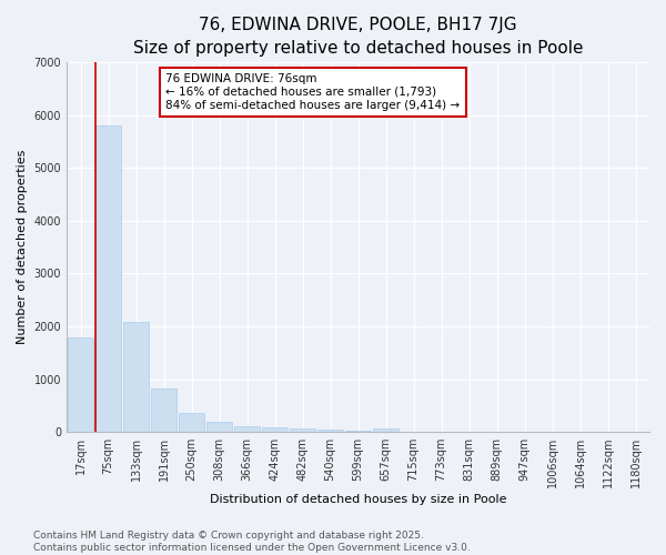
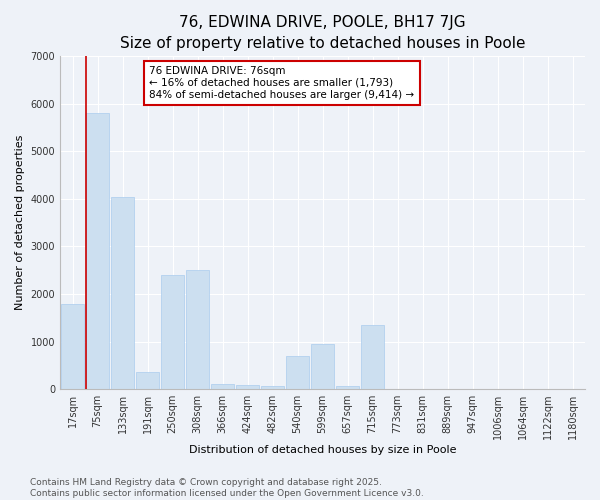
133sqm: 2080 -> 4050
191sqm: 820 -> 350
250sqm: 360 -> 2400
308sqm: 200 -> 2500
540sqm: 50 -> 700
599sqm: 30 -> 950
715sqm: 10 -> 1350
